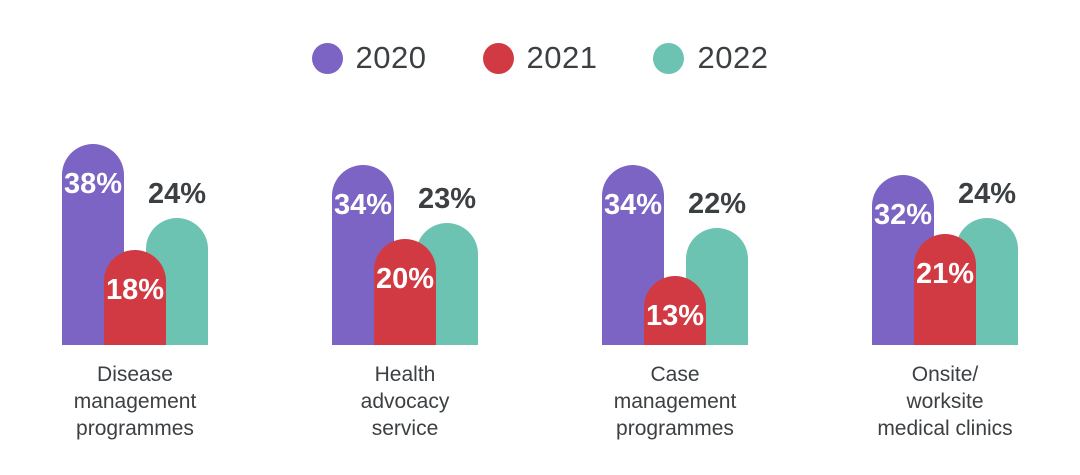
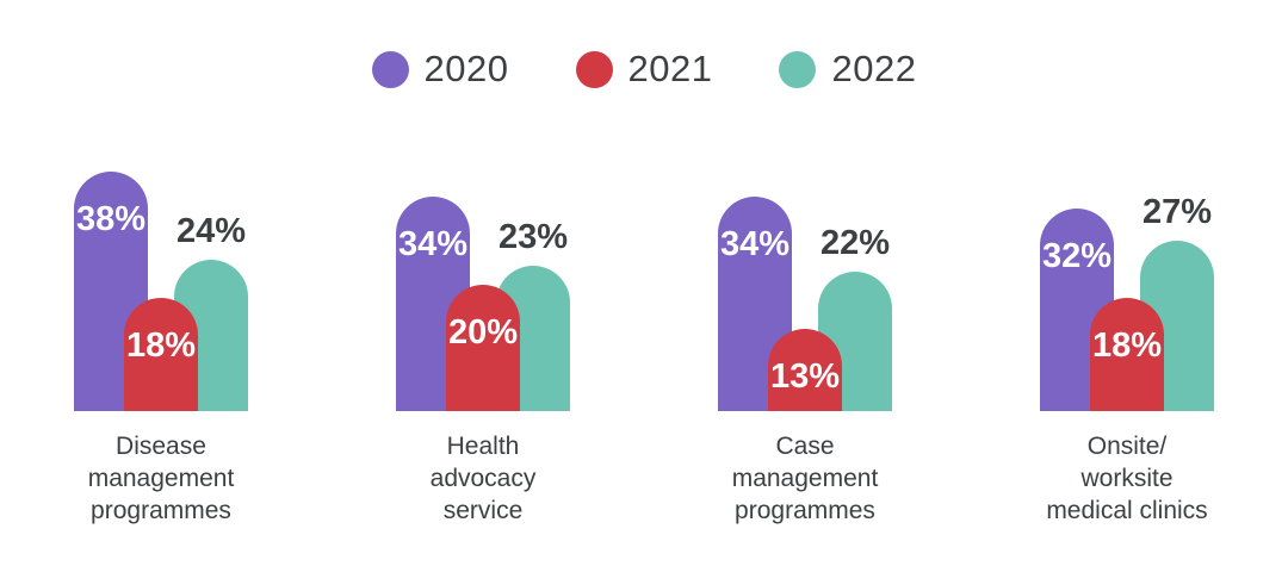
2021/Onsite/worksite medical clinics: 21% -> 18%
2022/Onsite/worksite medical clinics: 24% -> 27%
